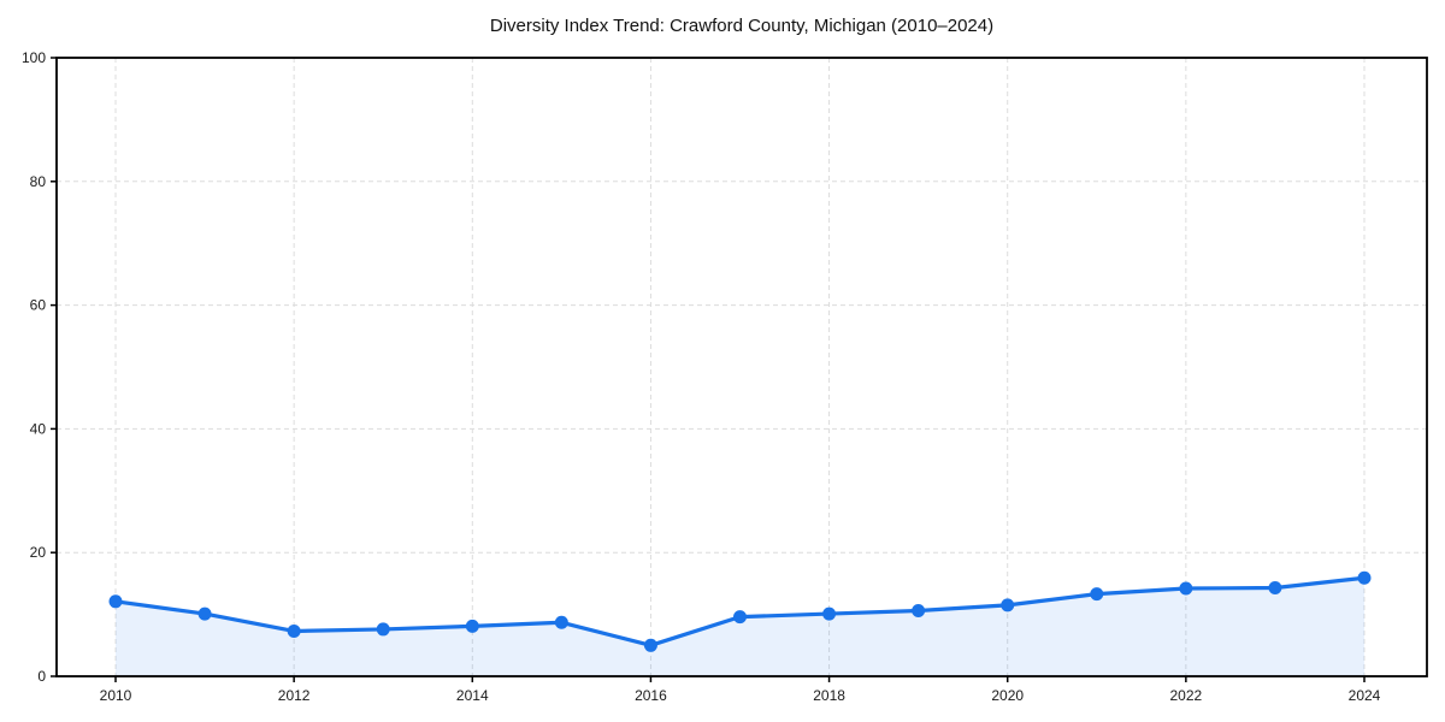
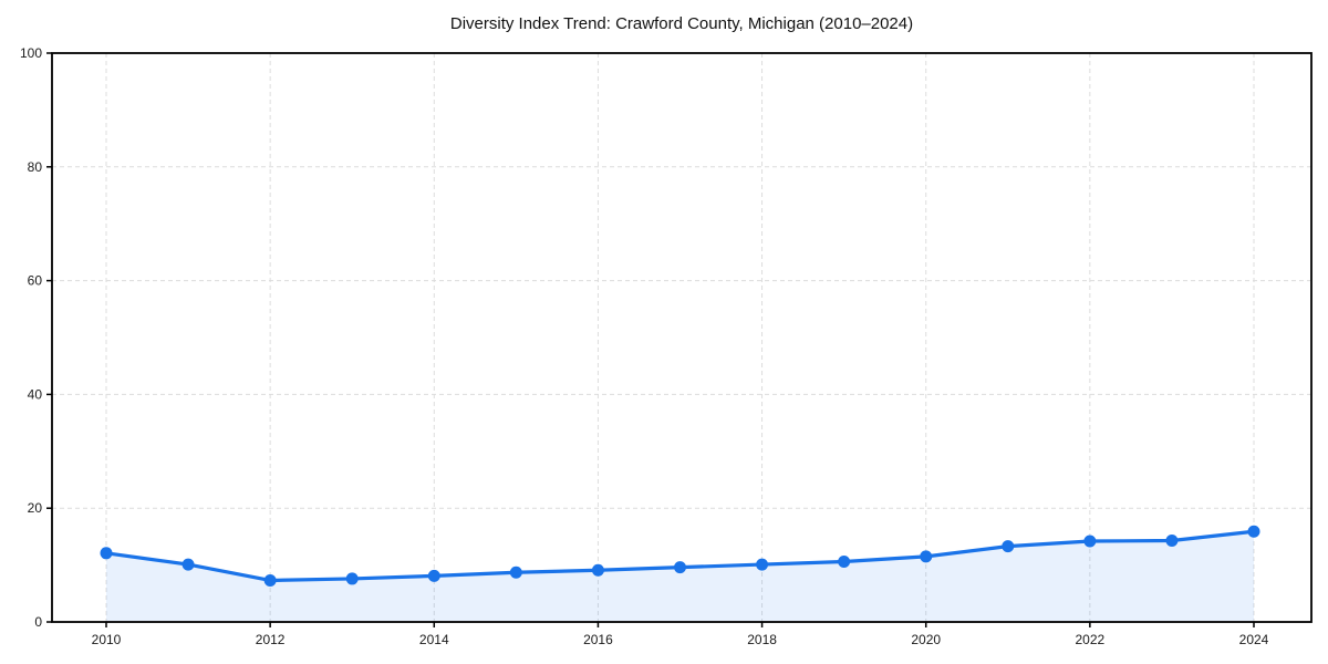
2016: 5 -> 9
